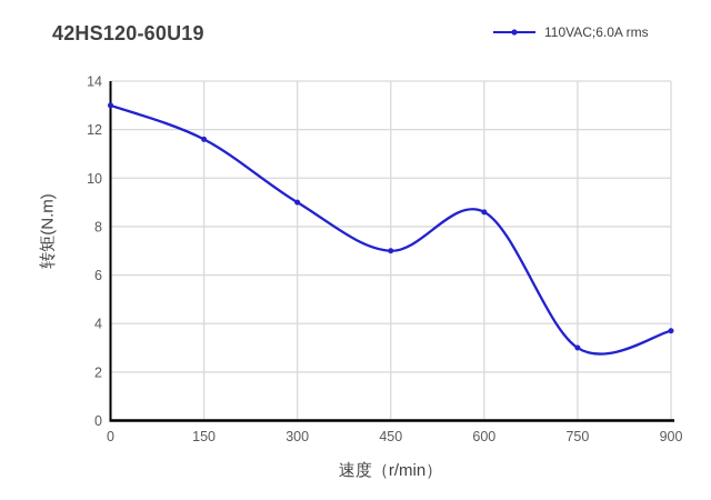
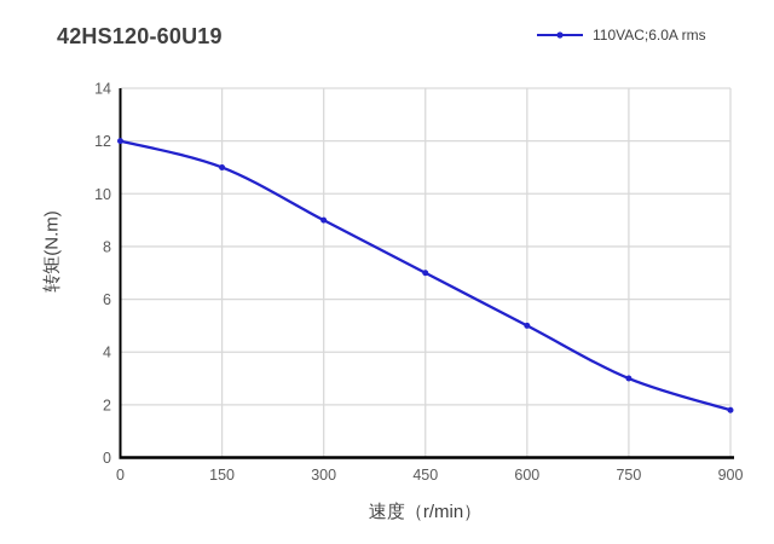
0: 13.0 -> 12.0
150: 11.6 -> 11.0
600: 8.6 -> 5.0
900: 3.7 -> 1.8
